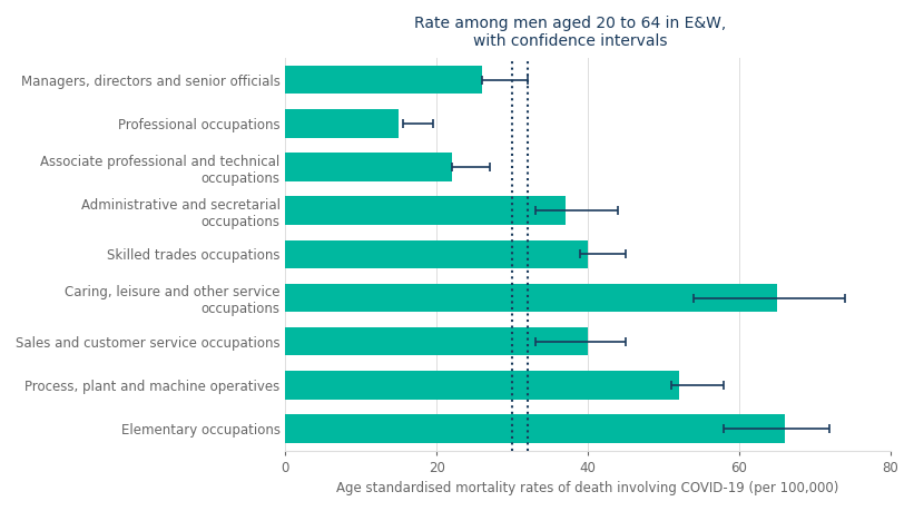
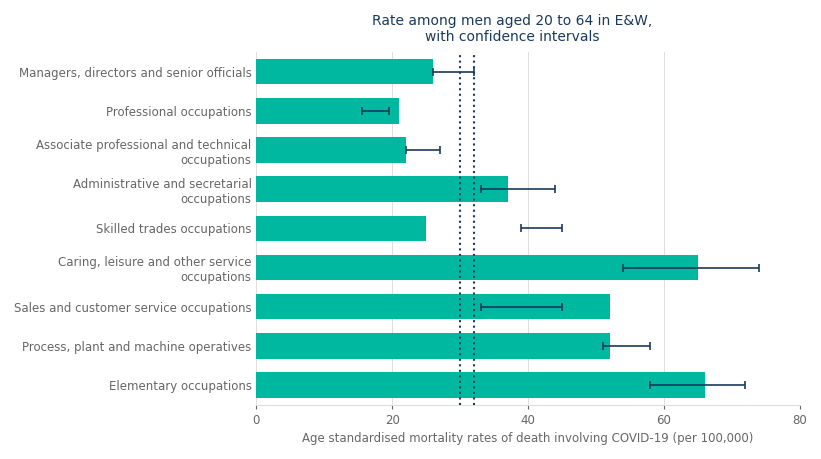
Professional occupations: 15 -> 21
Skilled trades occupations: 40 -> 25
Sales and customer service occupations: 40 -> 52
